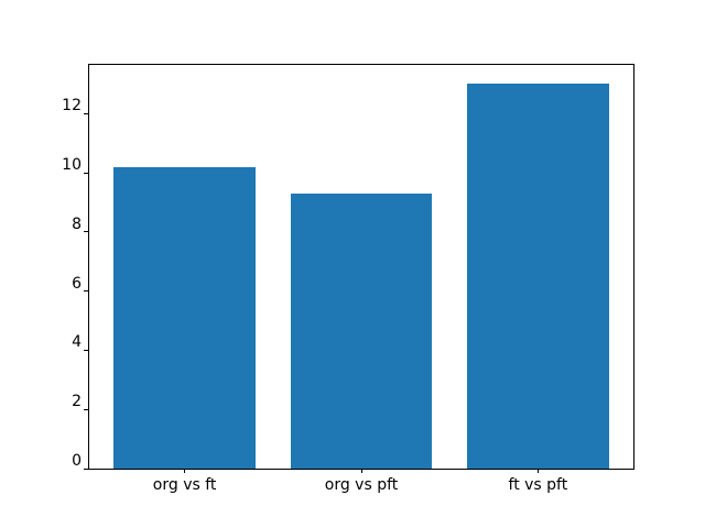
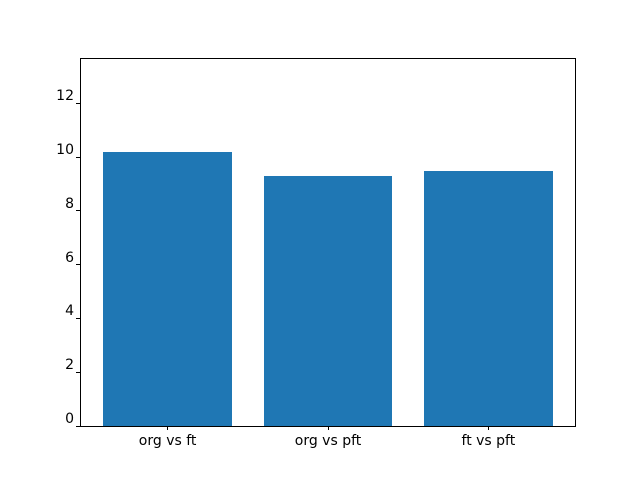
ft vs pft: 13.0 -> 9.5
